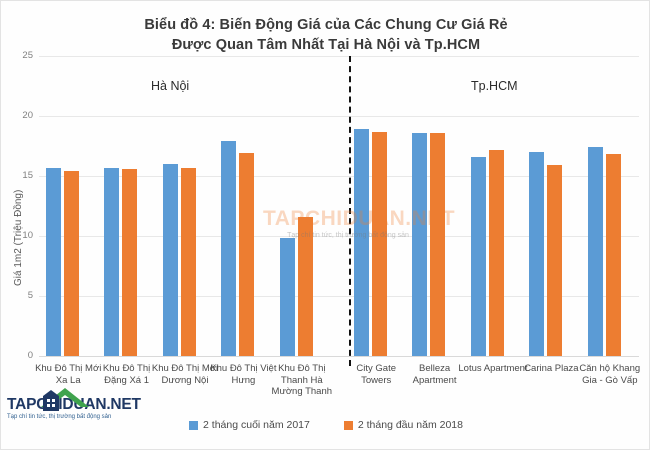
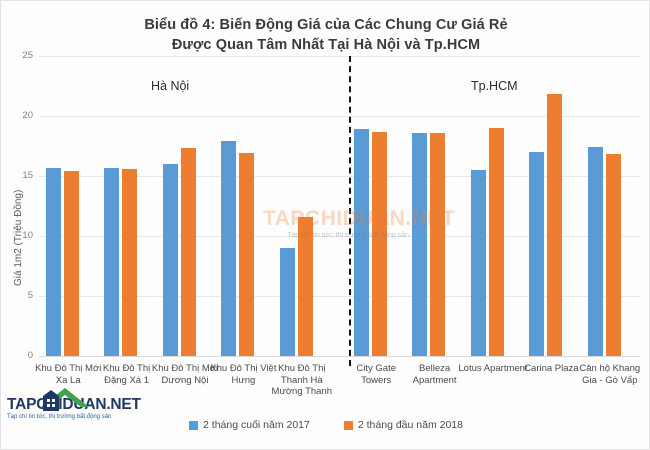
2 tháng đầu năm 2018/Khu Đô Thị Mới Dương Nội: 15.7 -> 17.3
2 tháng cuối năm 2017/Khu Đô Thị Thanh Hà Mường Thanh: 9.8 -> 9.0
2 tháng cuối năm 2017/Lotus Apartment: 16.6 -> 15.5
2 tháng đầu năm 2018/Lotus Apartment: 17.2 -> 19.0
2 tháng đầu năm 2018/Carina Plaza: 15.9 -> 21.8
